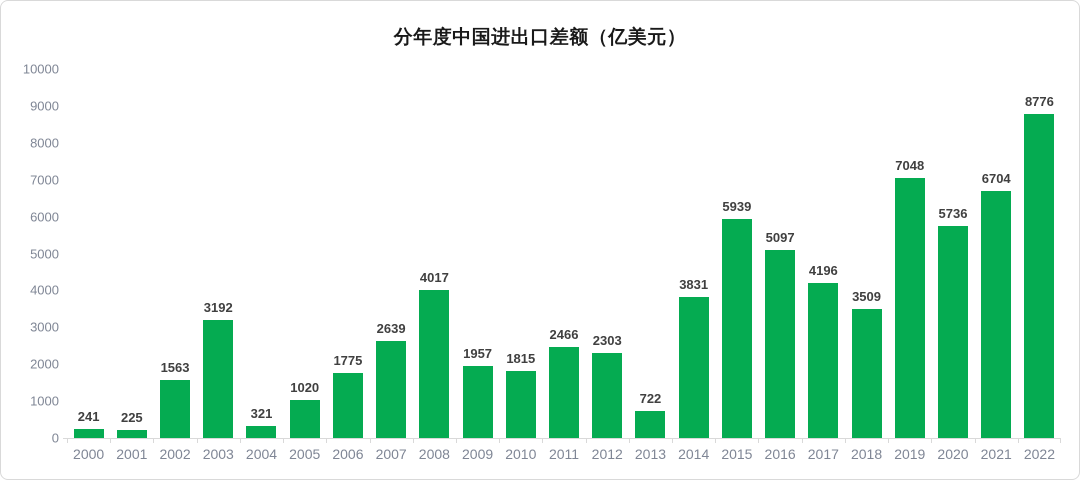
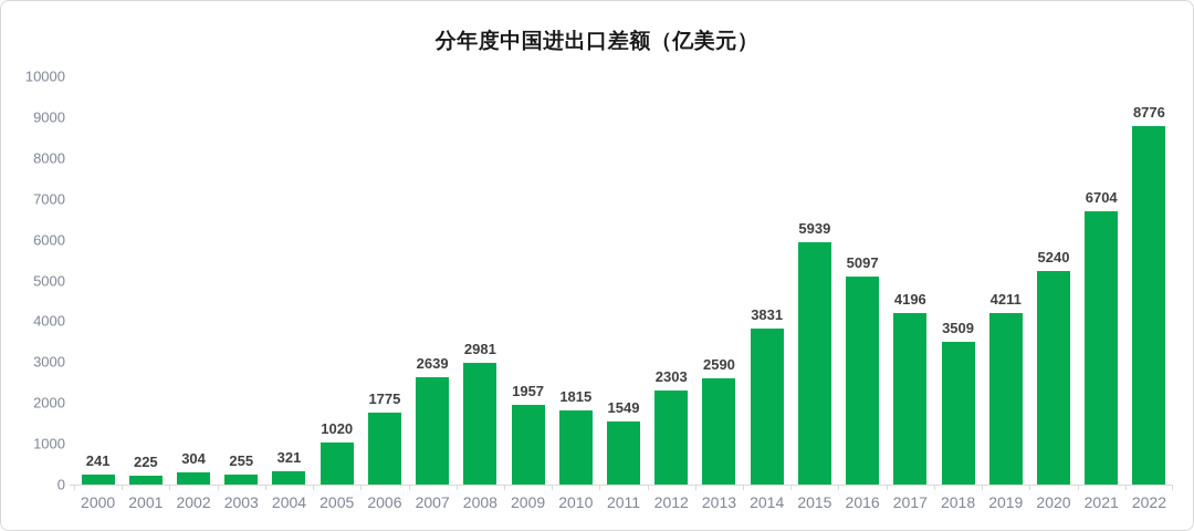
2002: 1563 -> 304
2003: 3192 -> 255
2008: 4017 -> 2981
2011: 2466 -> 1549
2013: 722 -> 2590
2019: 7048 -> 4211
2020: 5736 -> 5240
